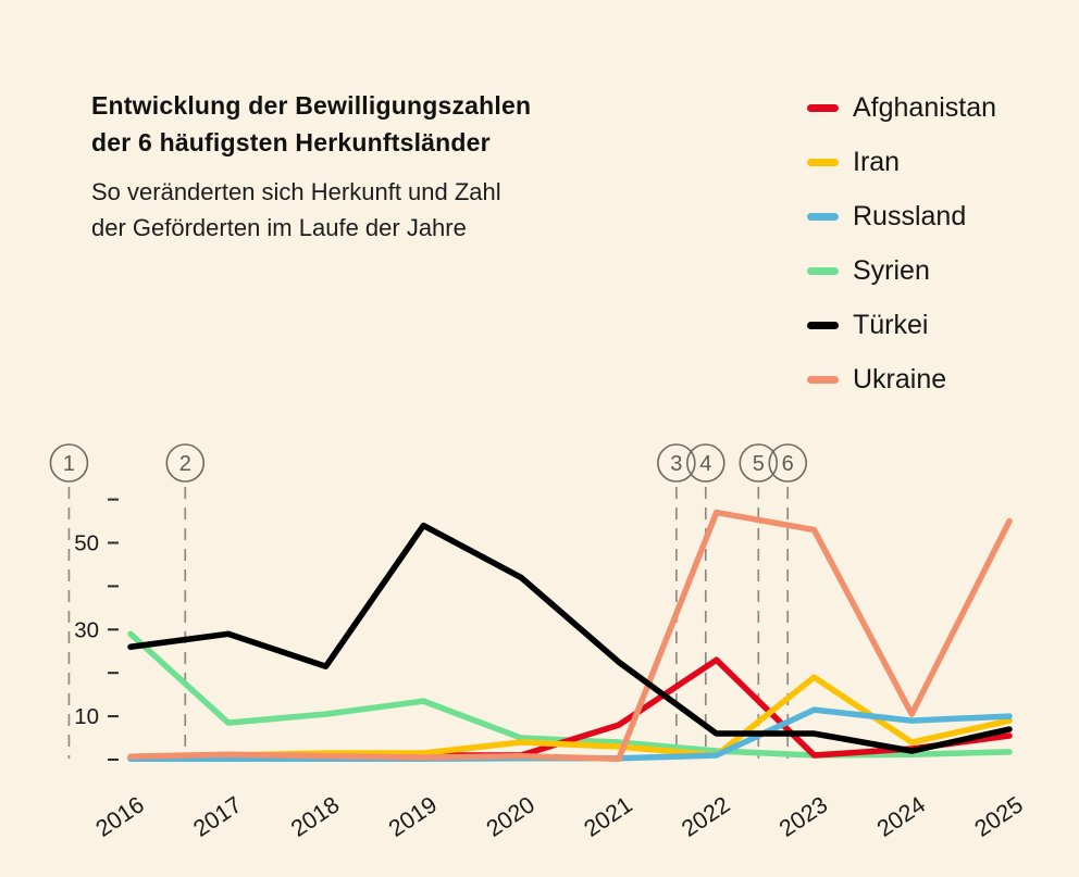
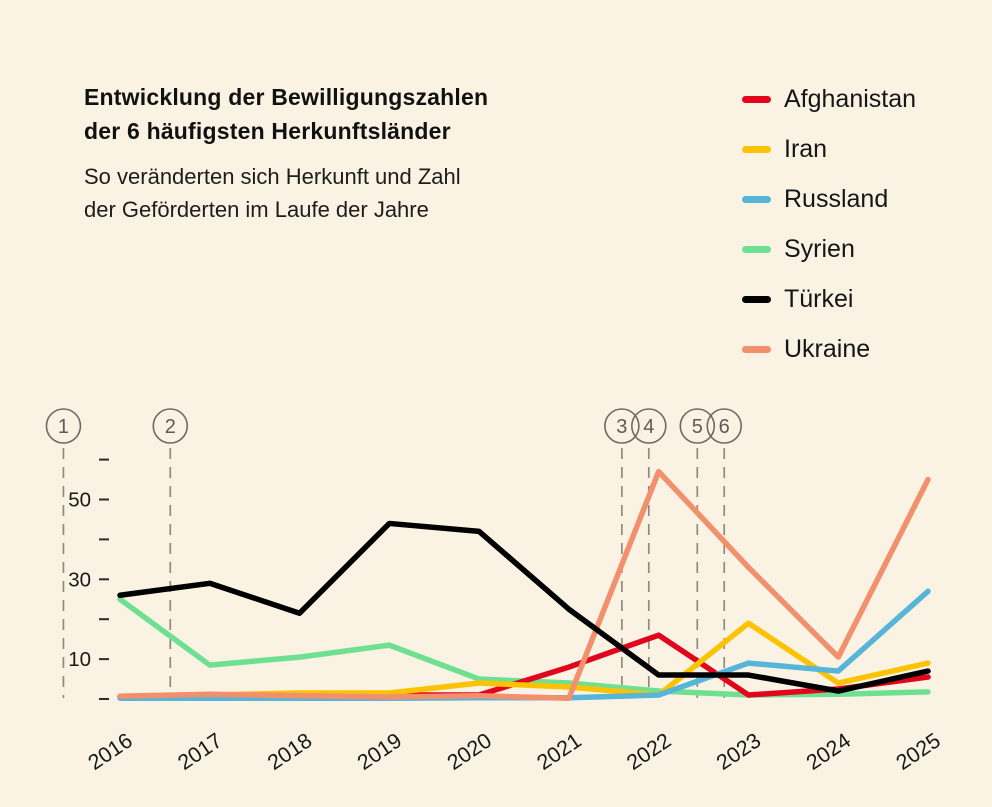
Syrien/2016: 29 -> 25
Türkei/2019: 54 -> 44
Afghanistan/2022: 23 -> 16
Russland/2023: 12 -> 9
Ukraine/2023: 53 -> 33
Russland/2024: 9 -> 7
Russland/2025: 10 -> 27
